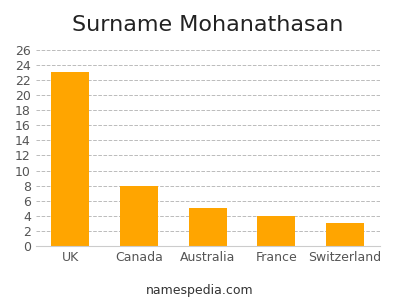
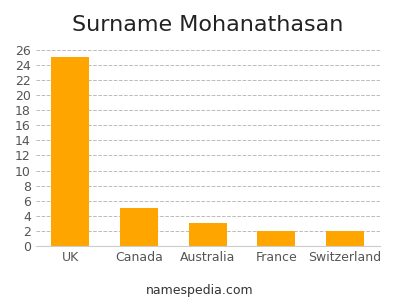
UK: 23 -> 25
Canada: 8 -> 5
Australia: 5 -> 3
France: 4 -> 2
Switzerland: 3 -> 2
